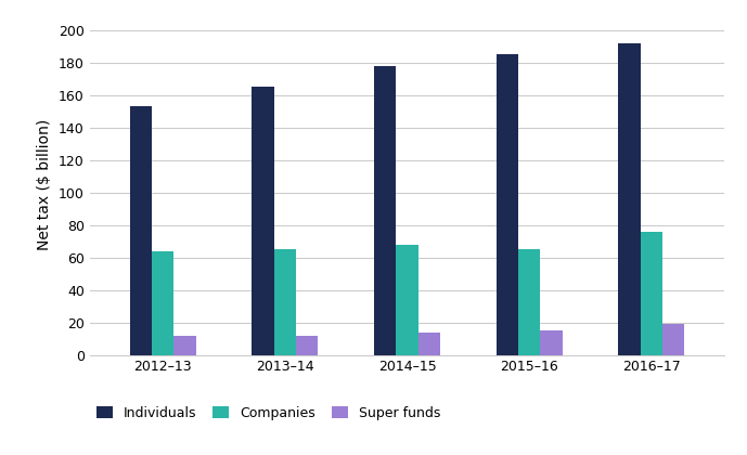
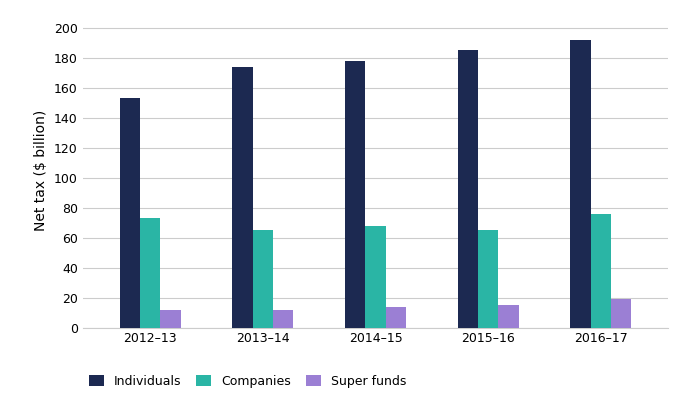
Companies/2012–13: 64 -> 73
Individuals/2013–14: 165 -> 174
